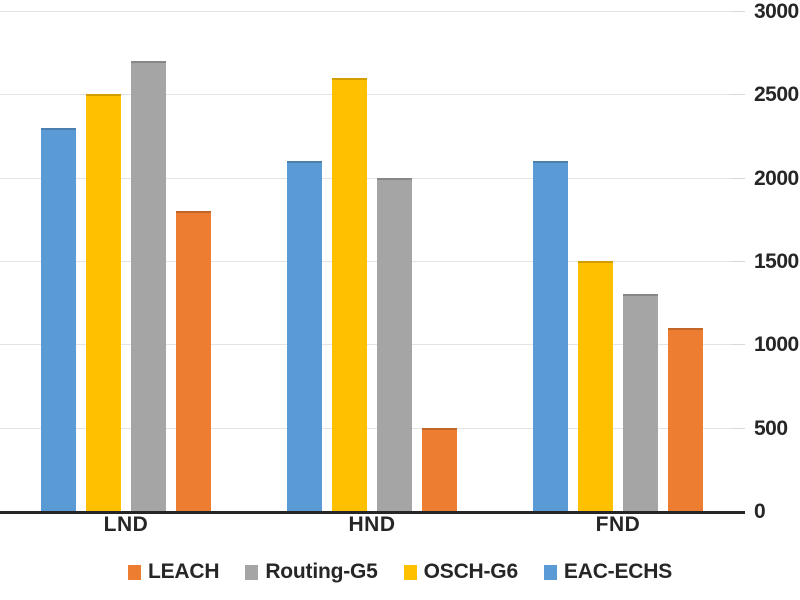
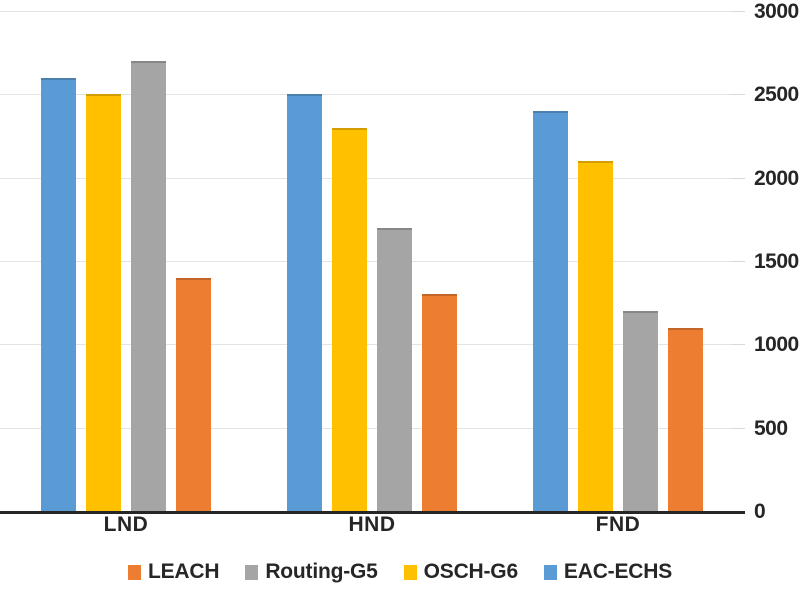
LEACH/LND: 1800 -> 1400
EAC-ECHS/LND: 2300 -> 2600
LEACH/HND: 500 -> 1300
Routing-G5/HND: 2000 -> 1700
OSCH-G6/HND: 2600 -> 2300
EAC-ECHS/HND: 2100 -> 2500
Routing-G5/FND: 1300 -> 1200
OSCH-G6/FND: 1500 -> 2100
EAC-ECHS/FND: 2100 -> 2400
